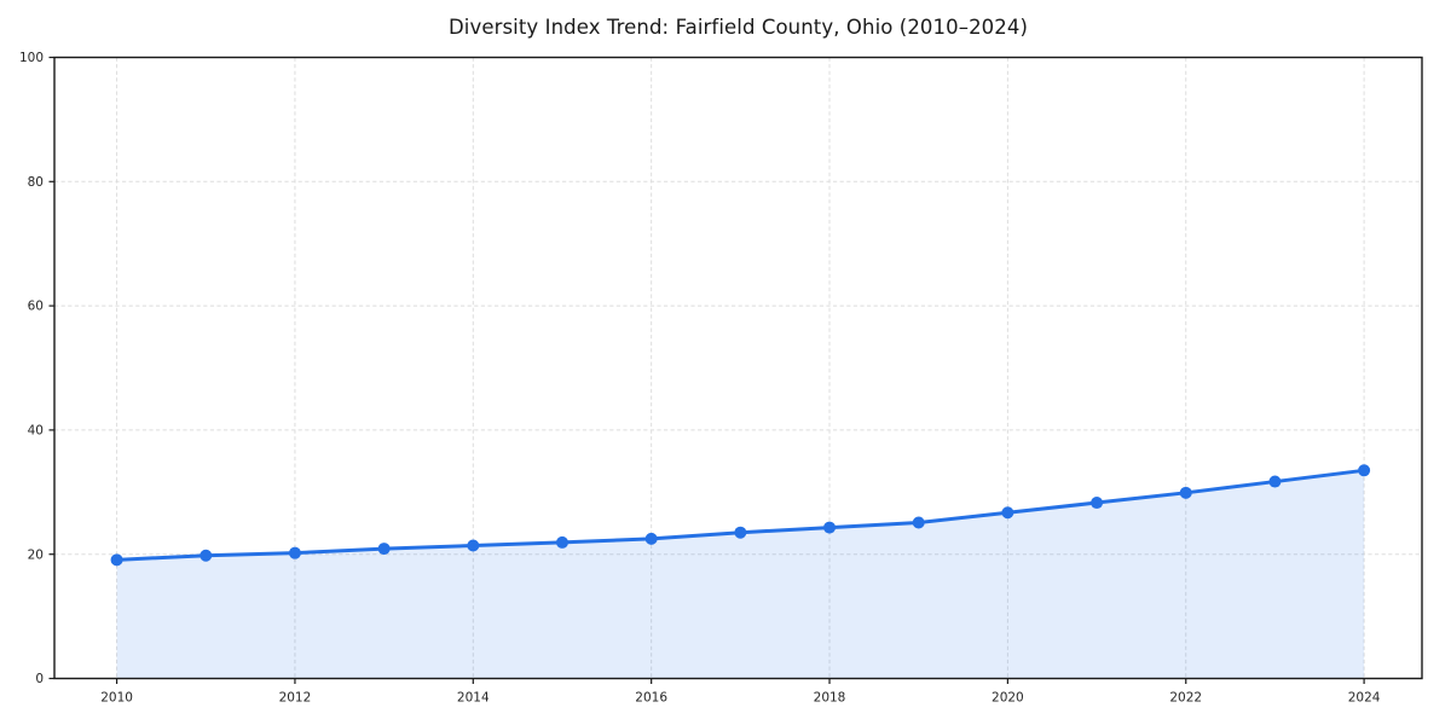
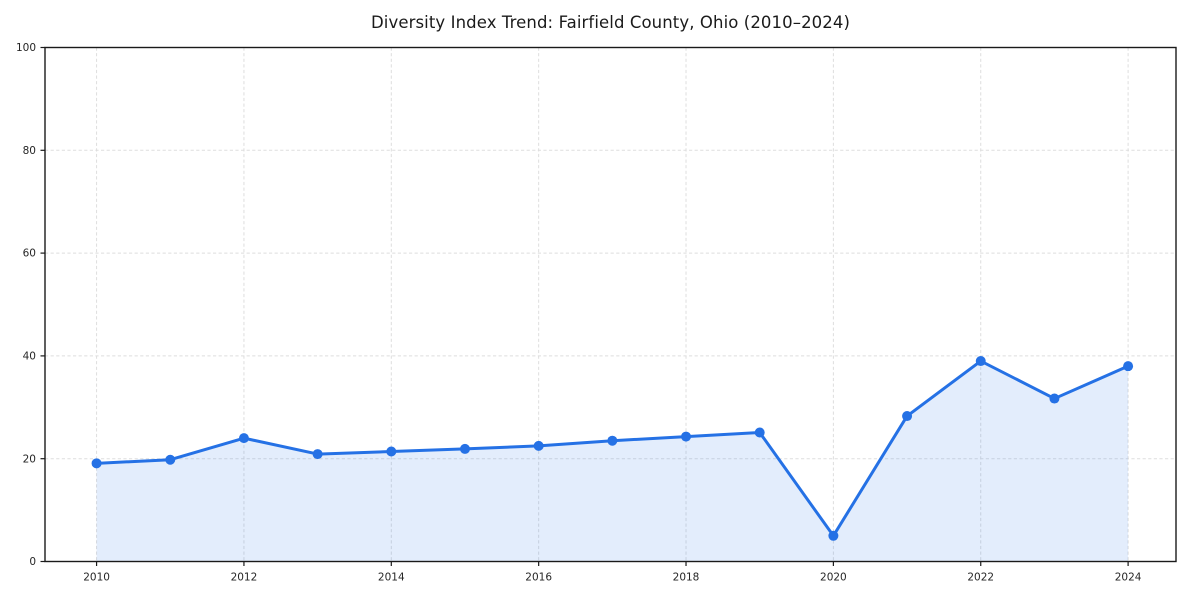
2012: 20 -> 24
2020: 27 -> 5
2022: 30 -> 39
2024: 34 -> 38
